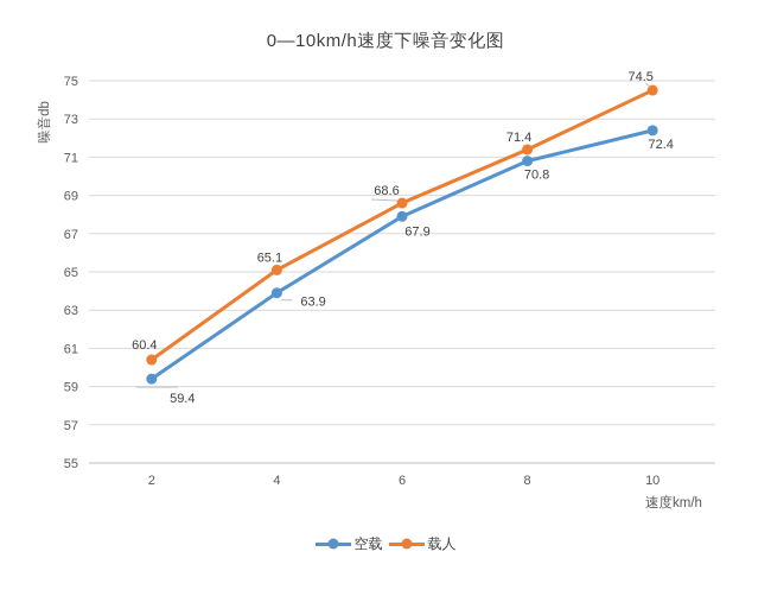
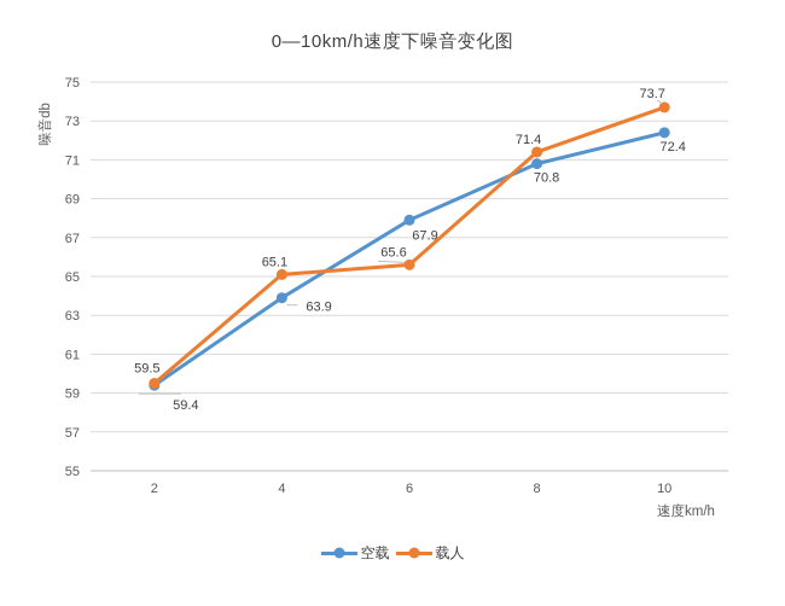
载人/2: 60.4 -> 59.5
载人/6: 68.6 -> 65.6
载人/10: 74.5 -> 73.7
